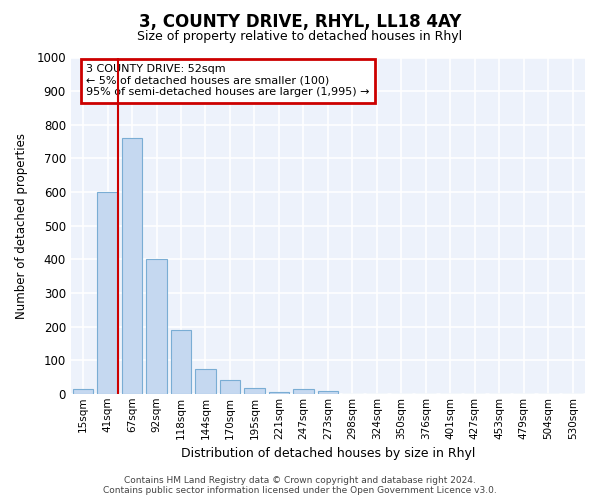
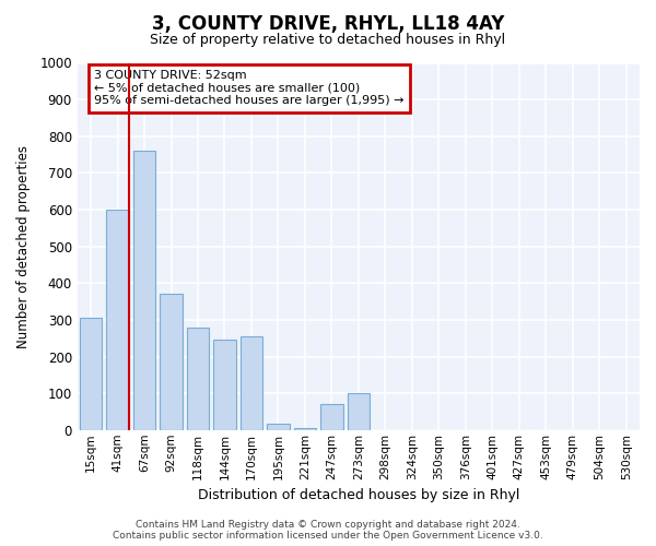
15sqm: 15 -> 305
92sqm: 400 -> 370
118sqm: 190 -> 280
144sqm: 75 -> 245
170sqm: 40 -> 255
247sqm: 13 -> 70
273sqm: 8 -> 100
